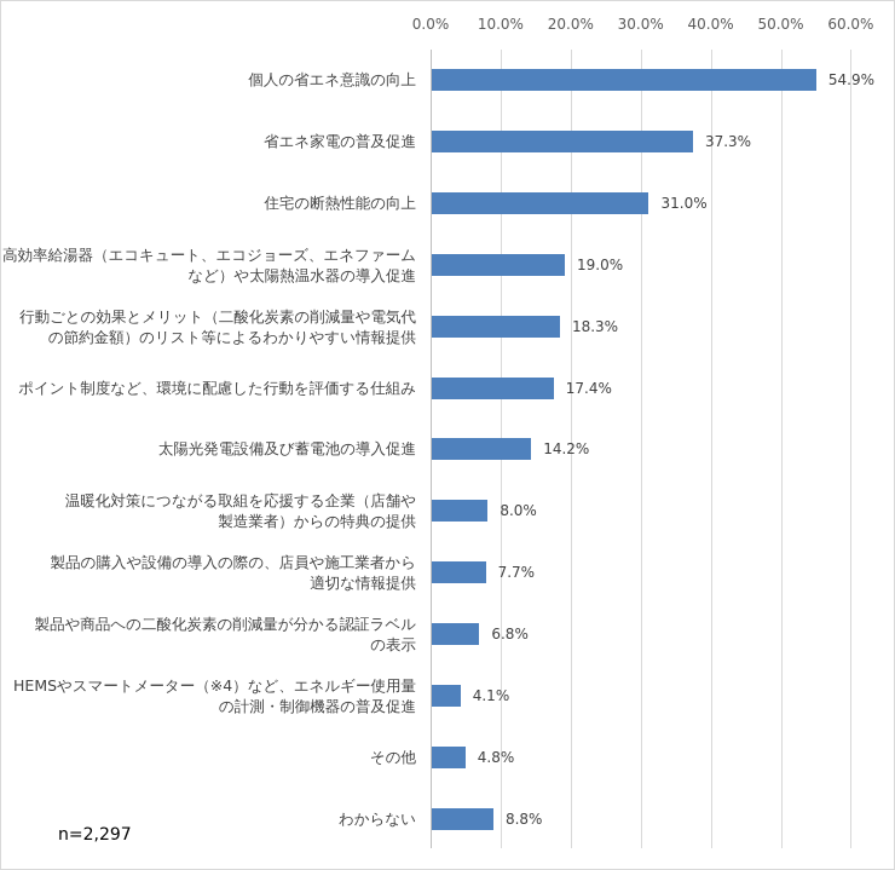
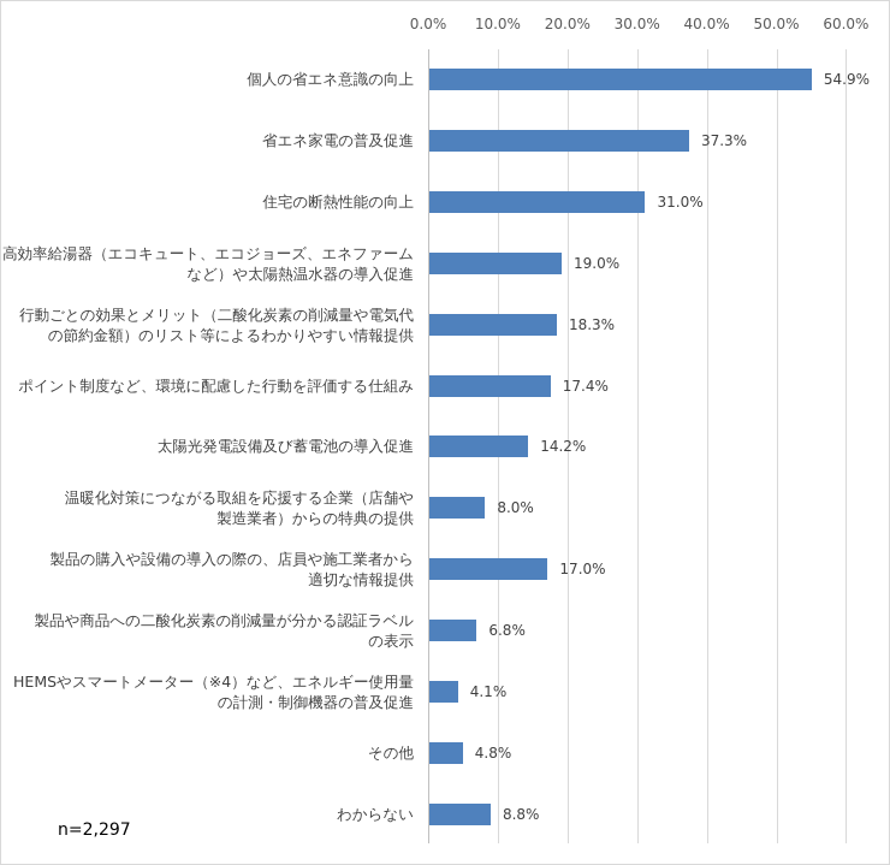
製品の購入や設備の導入の際の、店員や施工業者から適切な情報提供: 7.7% -> 17.0%
